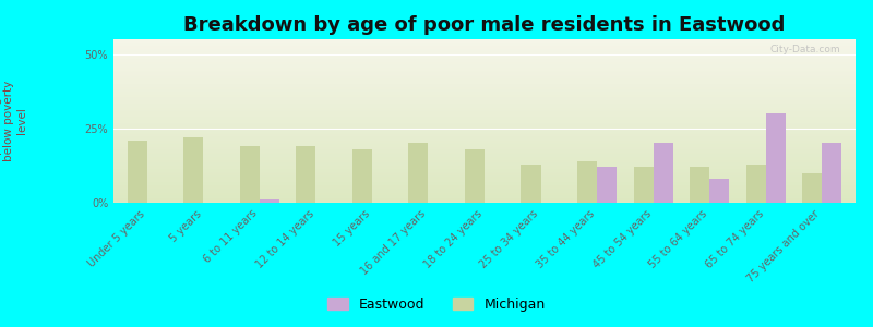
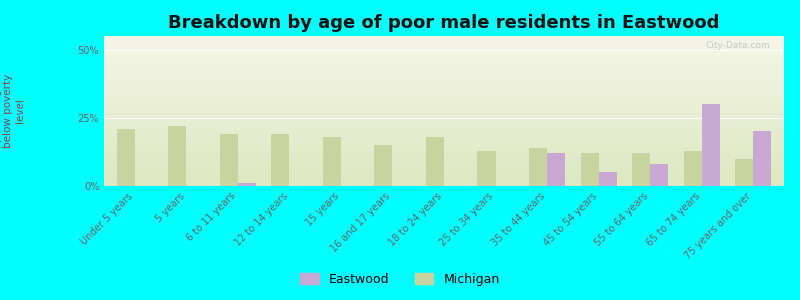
Michigan/16 and 17 years: 20% -> 15%
Eastwood/45 to 54 years: 20% -> 5%
